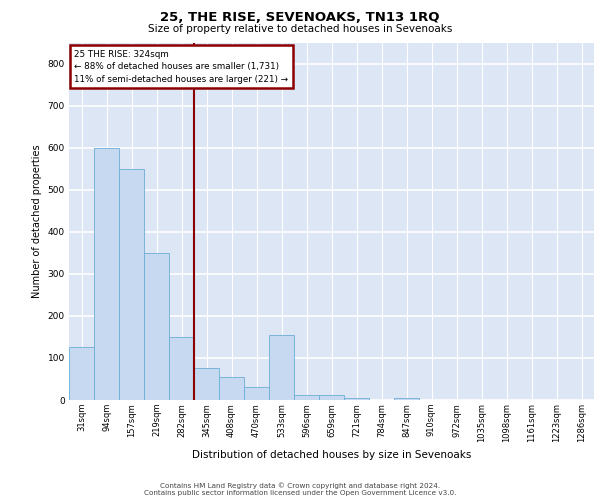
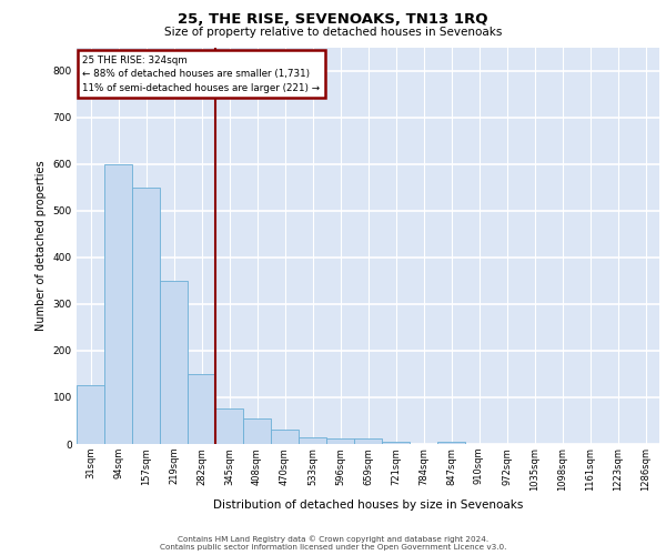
533sqm: 155 -> 15
